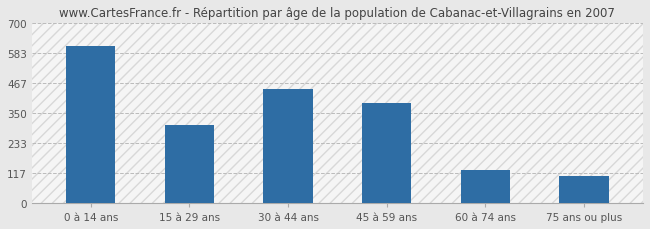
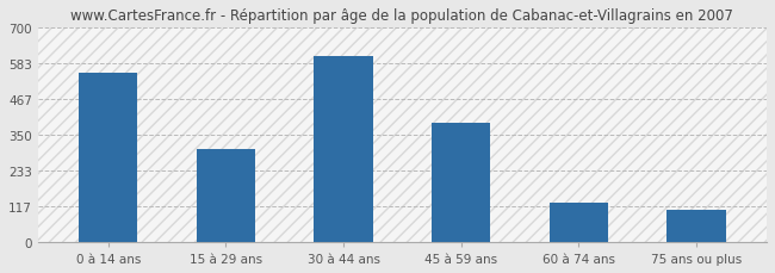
0 à 14 ans: 610 -> 553
30 à 44 ans: 445 -> 606
